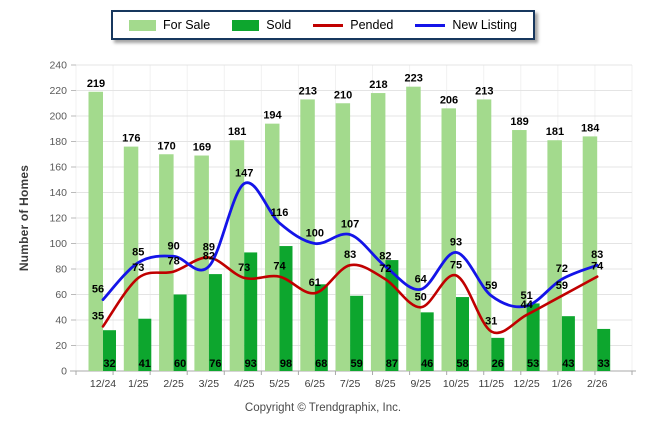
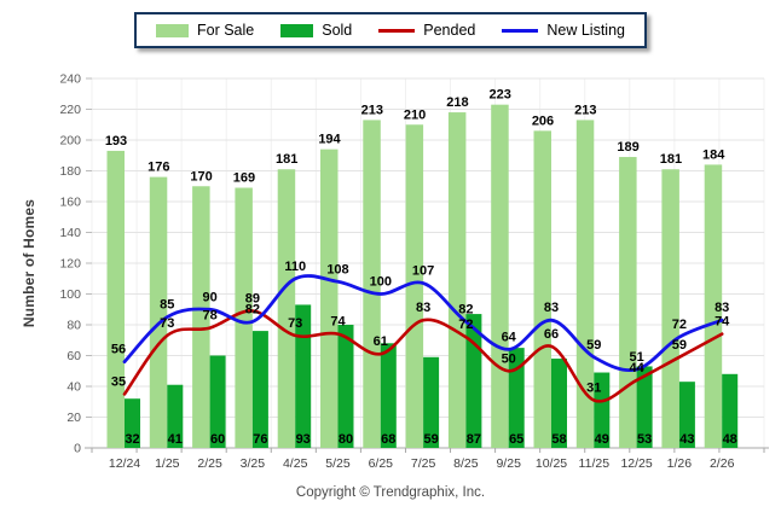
For Sale/12/24: 219 -> 193
New Listing/4/25: 147 -> 110
Sold/5/25: 98 -> 80
New Listing/5/25: 116 -> 108
Sold/9/25: 46 -> 65
Pended/10/25: 75 -> 66
New Listing/10/25: 93 -> 83
Sold/11/25: 26 -> 49
Sold/2/26: 33 -> 48
